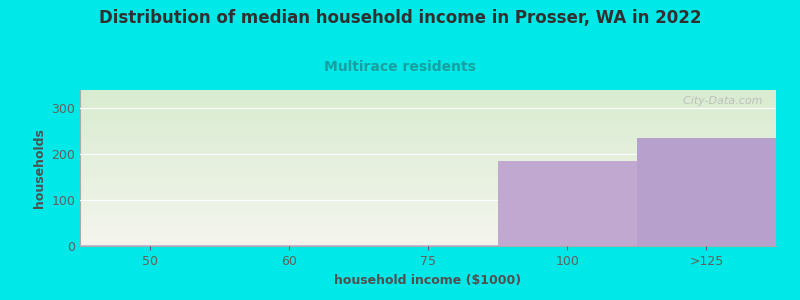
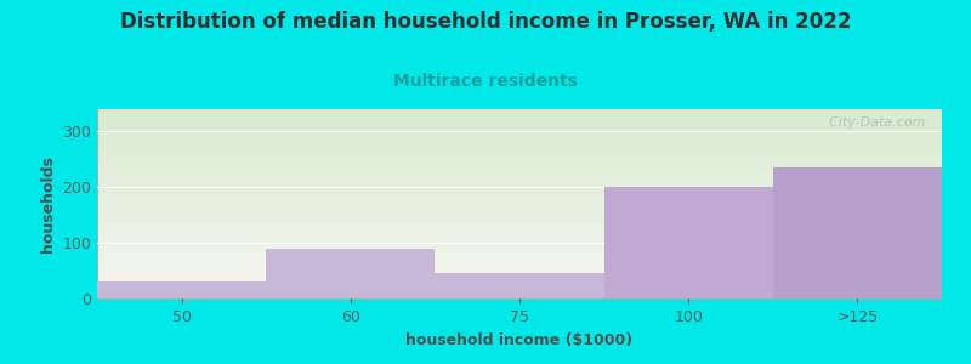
50: 2 -> 30
60: 2 -> 90
75: 2 -> 45
100: 185 -> 200
